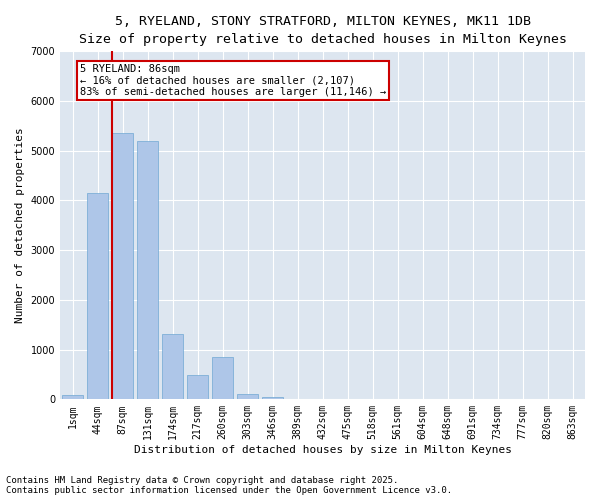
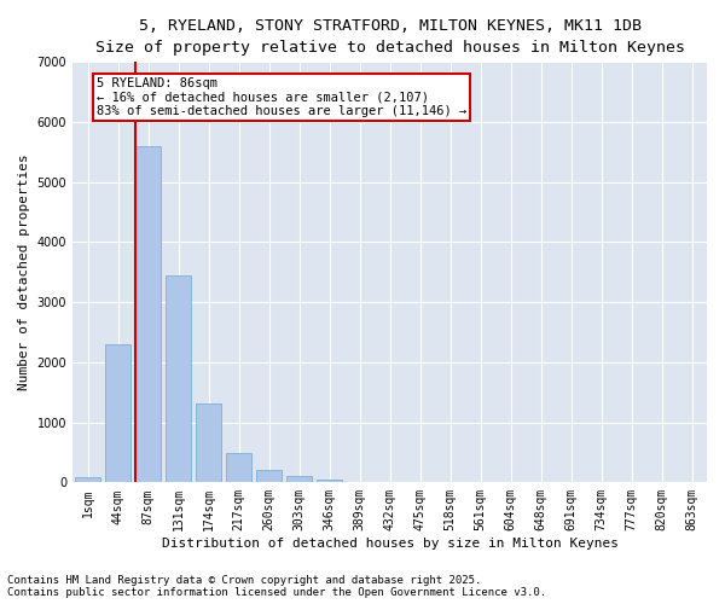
44sqm: 4150 -> 2300
87sqm: 5350 -> 5600
131sqm: 5200 -> 3450
260sqm: 850 -> 200
